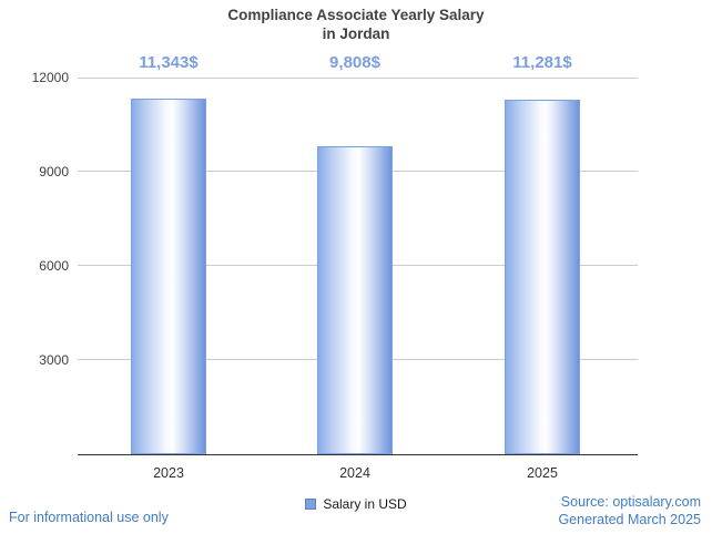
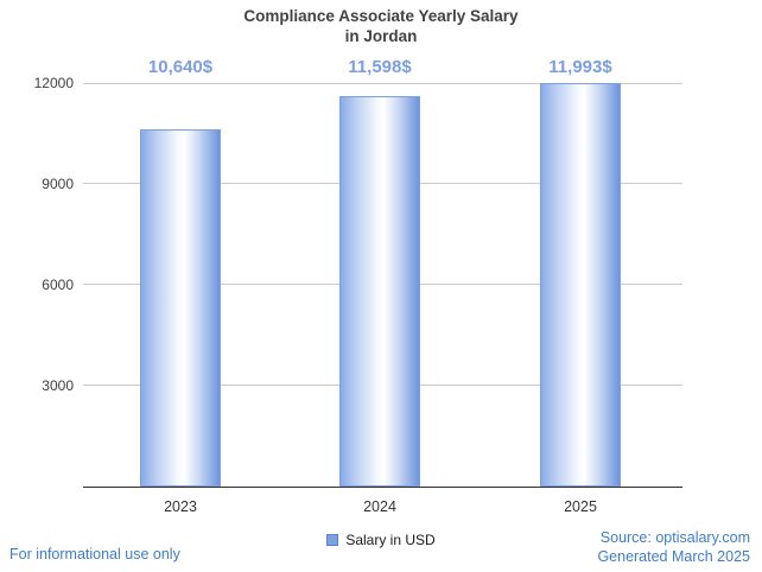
2023: 11,343 -> 10,640
2024: 9,808 -> 11,598
2025: 11,281 -> 11,993
